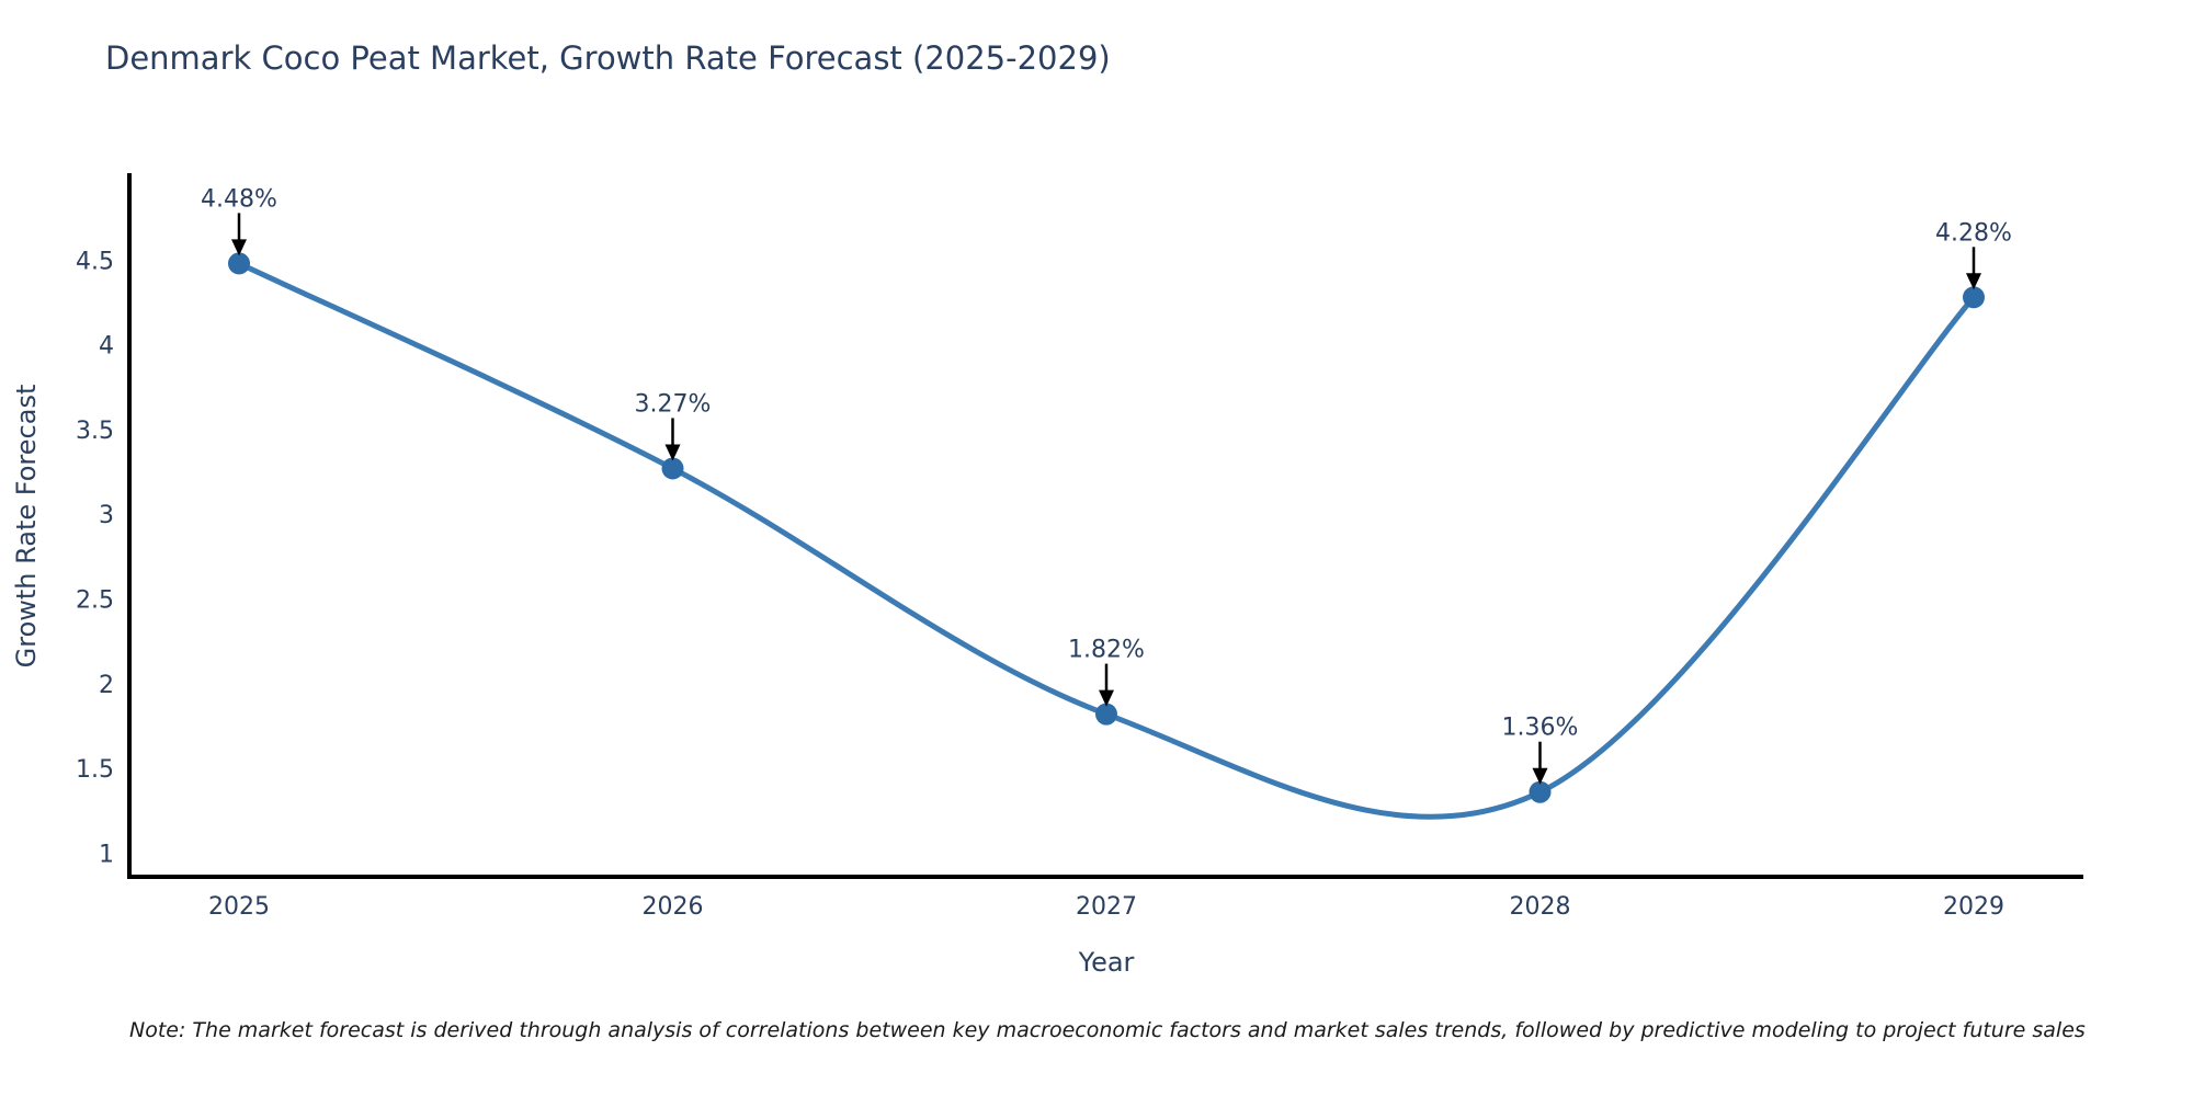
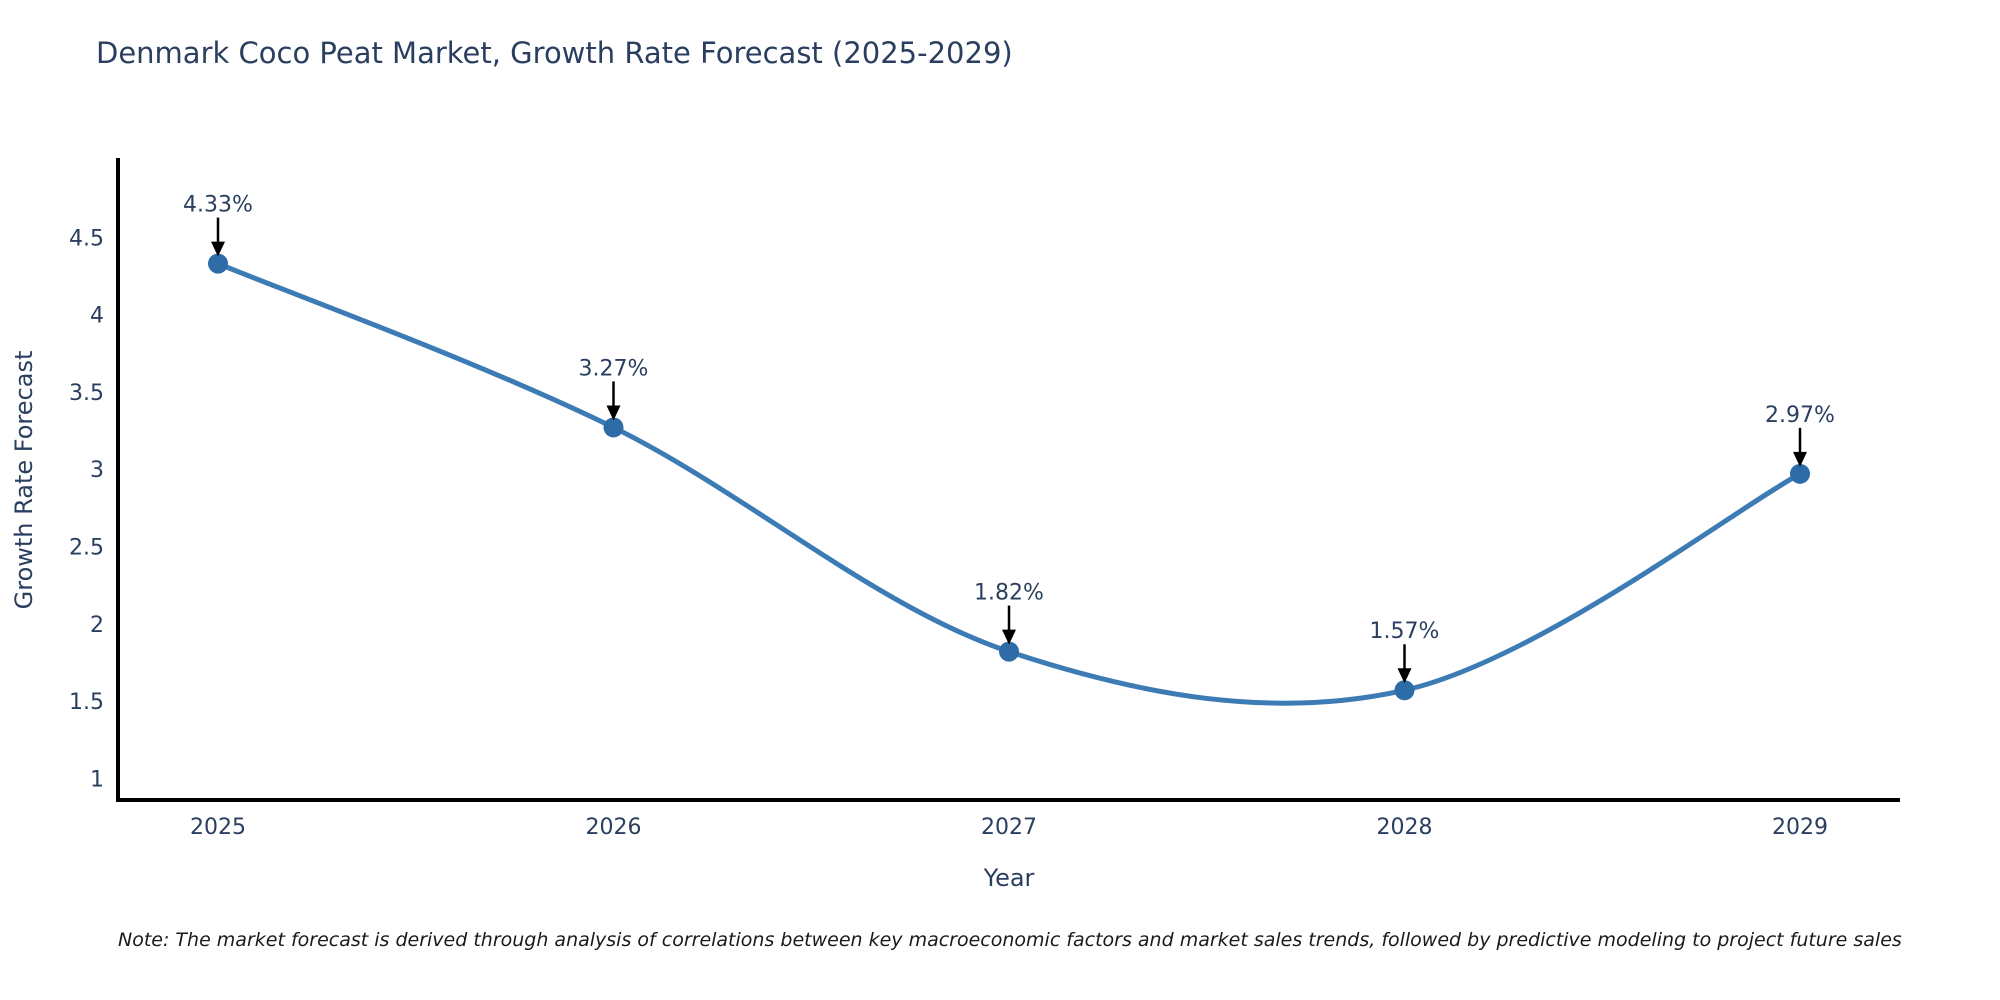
2025: 4.48% -> 4.33%
2028: 1.36% -> 1.57%
2029: 4.28% -> 2.97%
